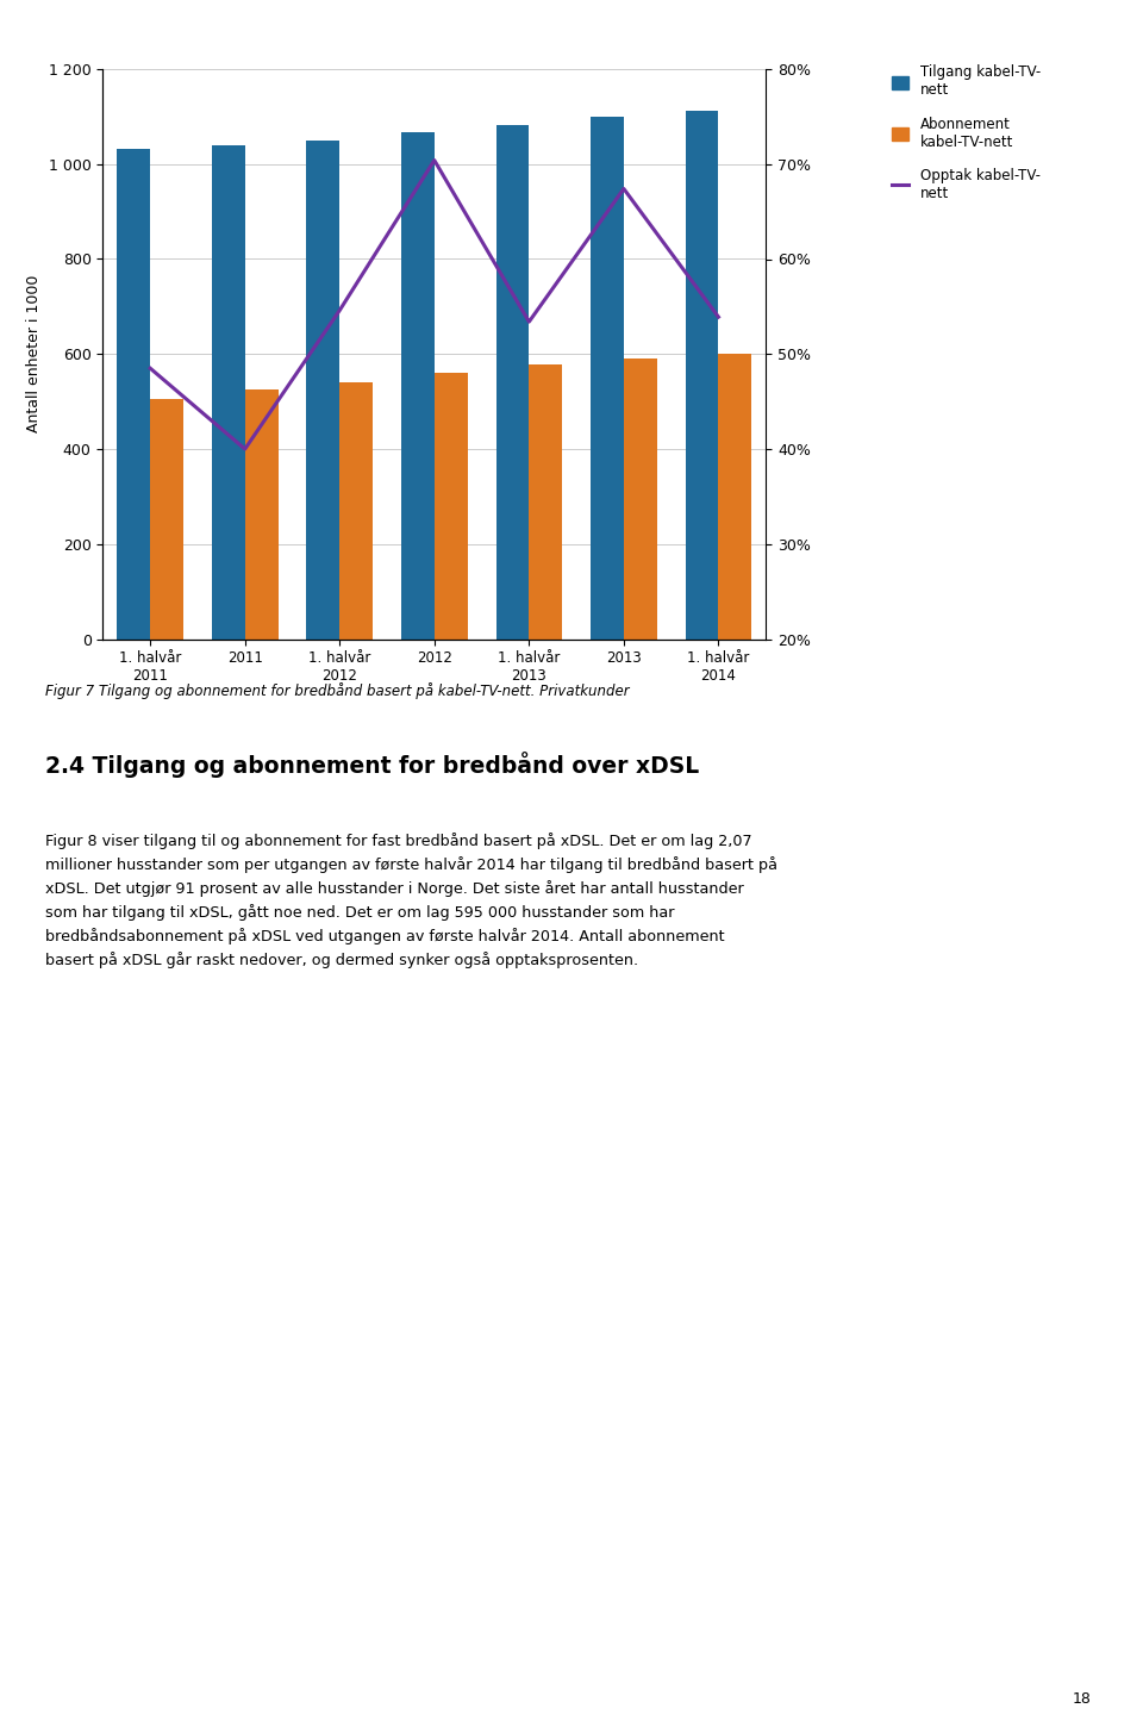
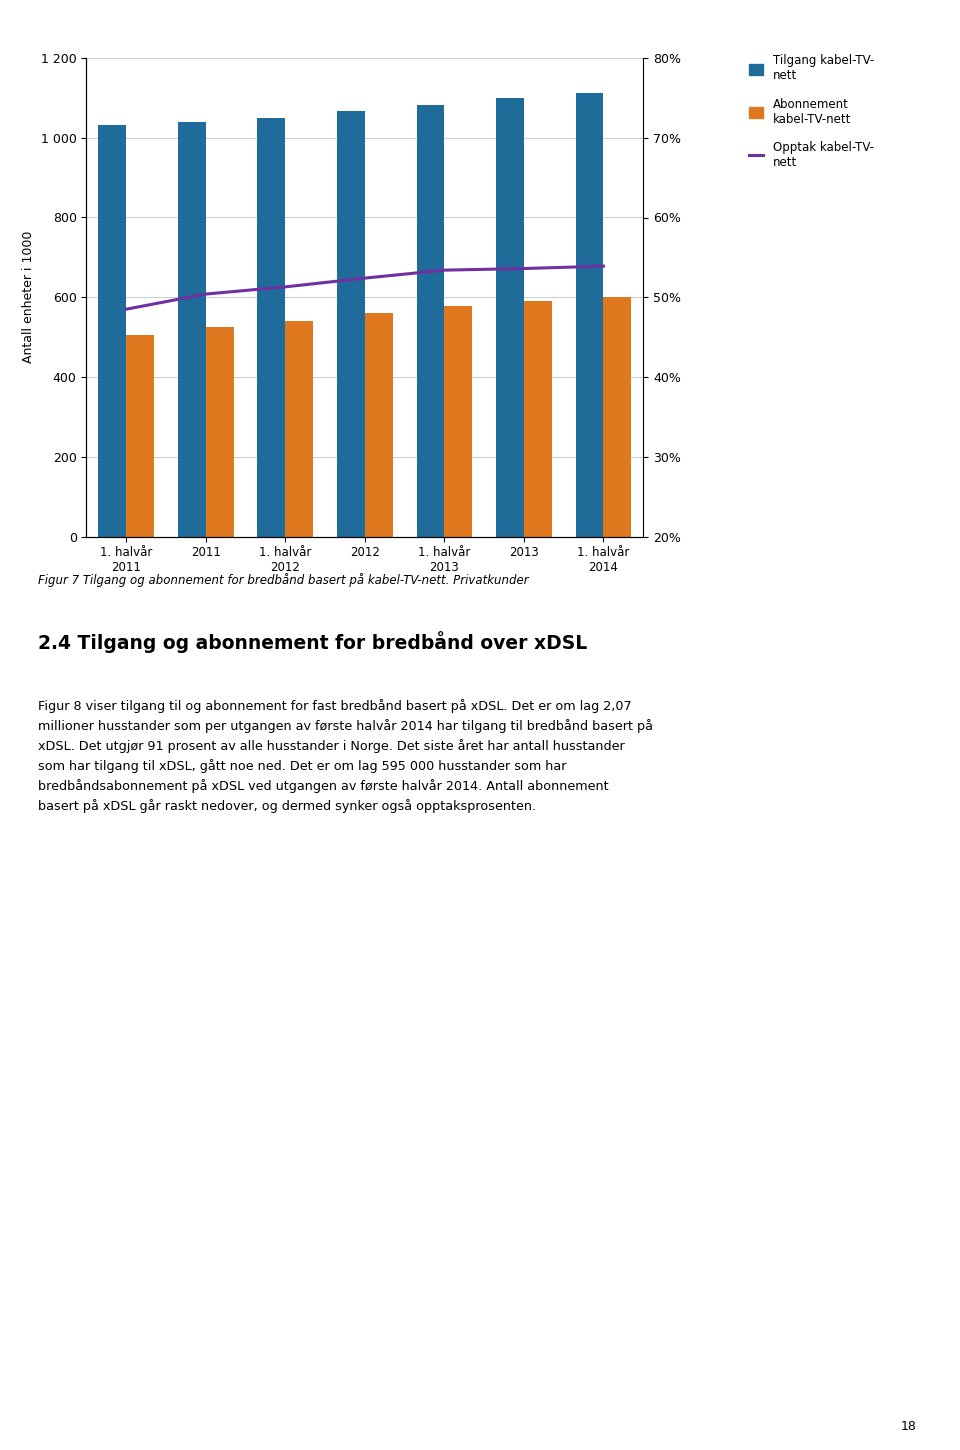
Opptak kabel-TV- nett/2011: 40.0% -> 50.4%
Opptak kabel-TV- nett/1. halvår 2012: 54.6% -> 51.3%
Opptak kabel-TV- nett/2012: 70.4% -> 52.4%
Opptak kabel-TV- nett/2013: 67.4% -> 53.6%
